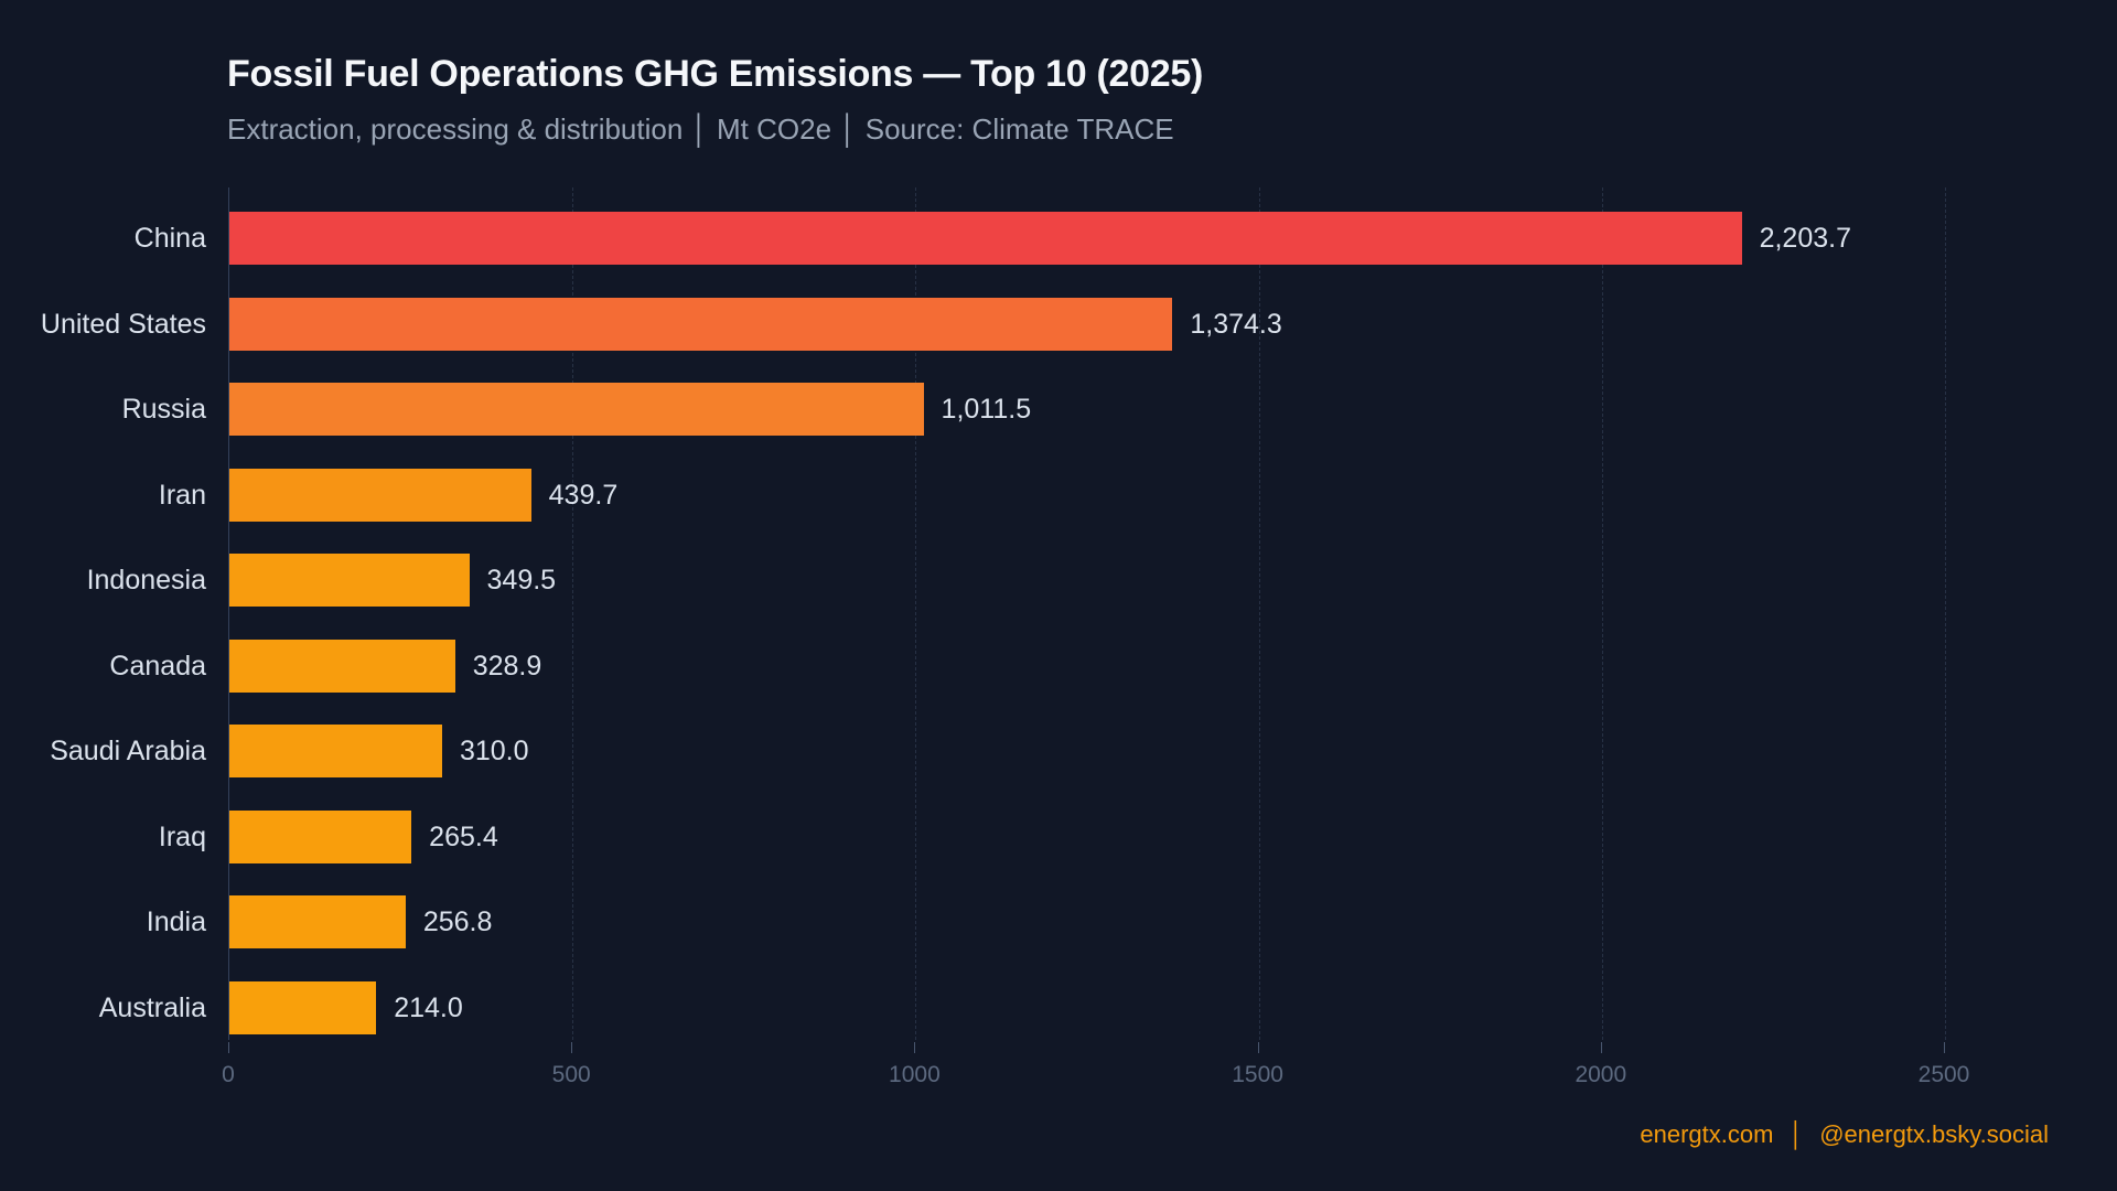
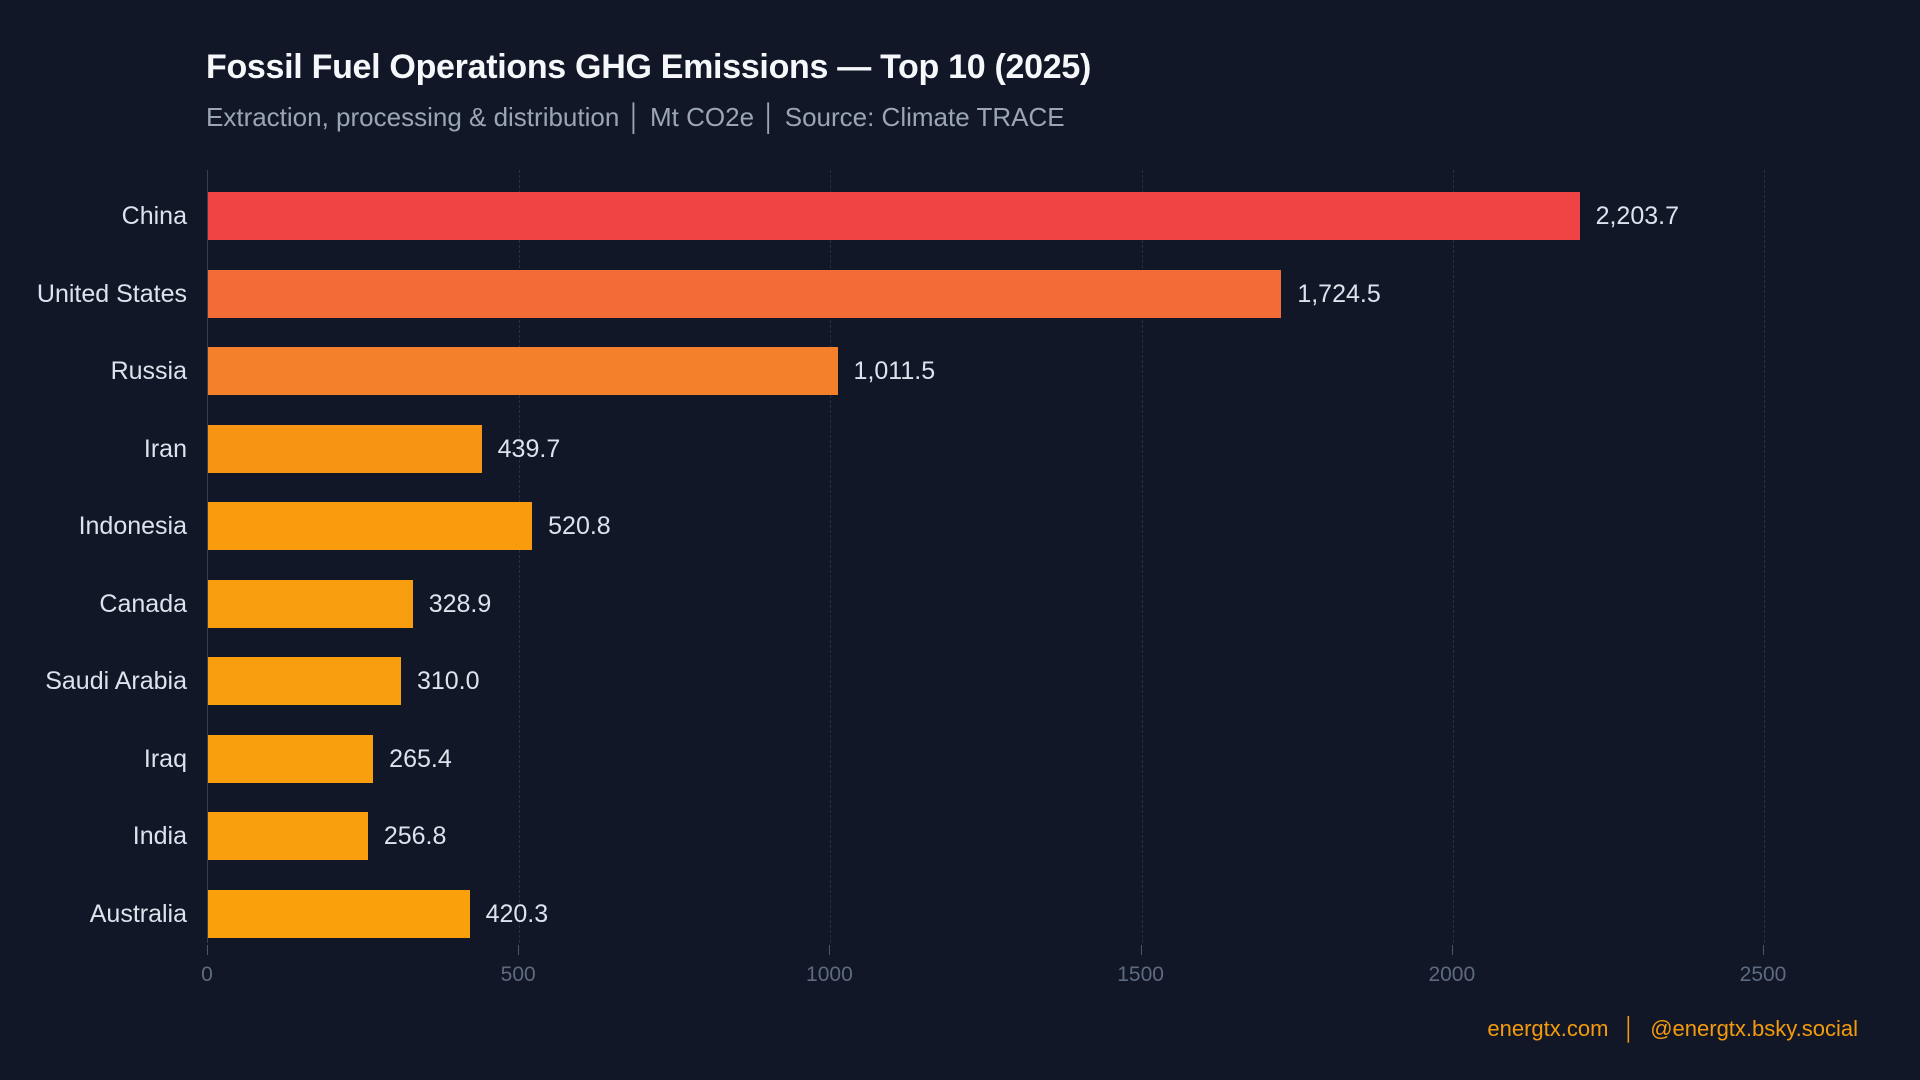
United States: 1,374.3 -> 1,724.5
Indonesia: 349.5 -> 520.8
Australia: 214.0 -> 420.3
